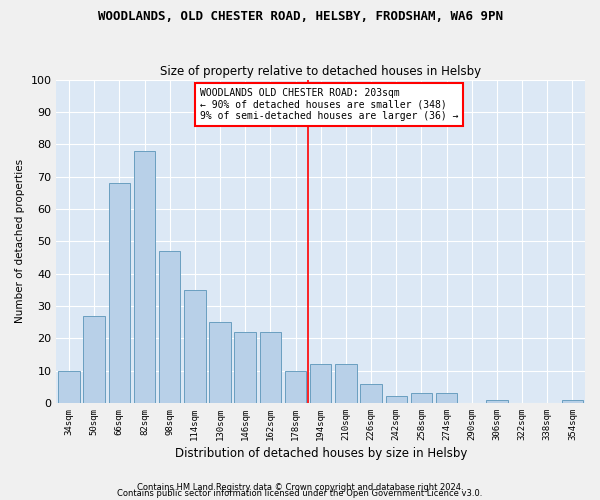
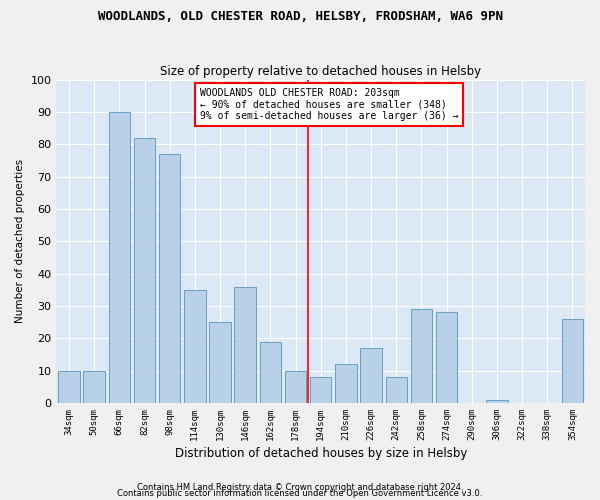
50sqm: 27 -> 10
66sqm: 68 -> 90
82sqm: 78 -> 82
98sqm: 47 -> 77
146sqm: 22 -> 36
162sqm: 22 -> 19
194sqm: 12 -> 8
226sqm: 6 -> 17
242sqm: 2 -> 8
258sqm: 3 -> 29
274sqm: 3 -> 28
354sqm: 1 -> 26
